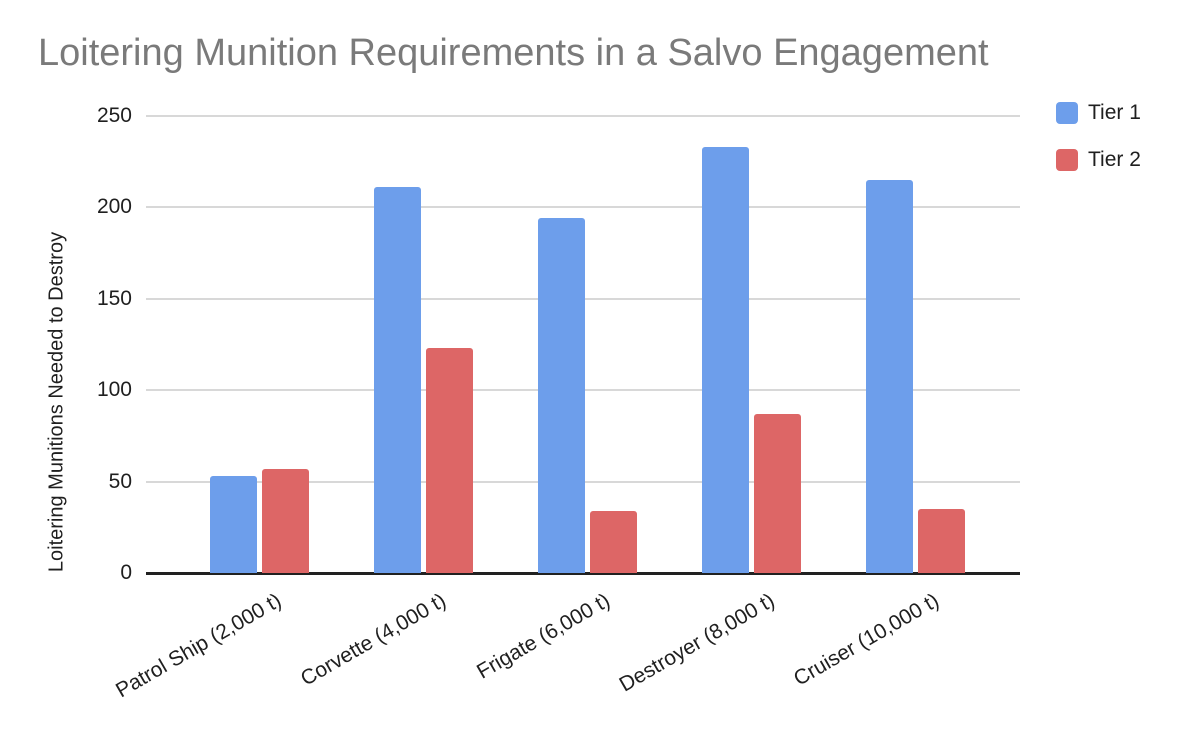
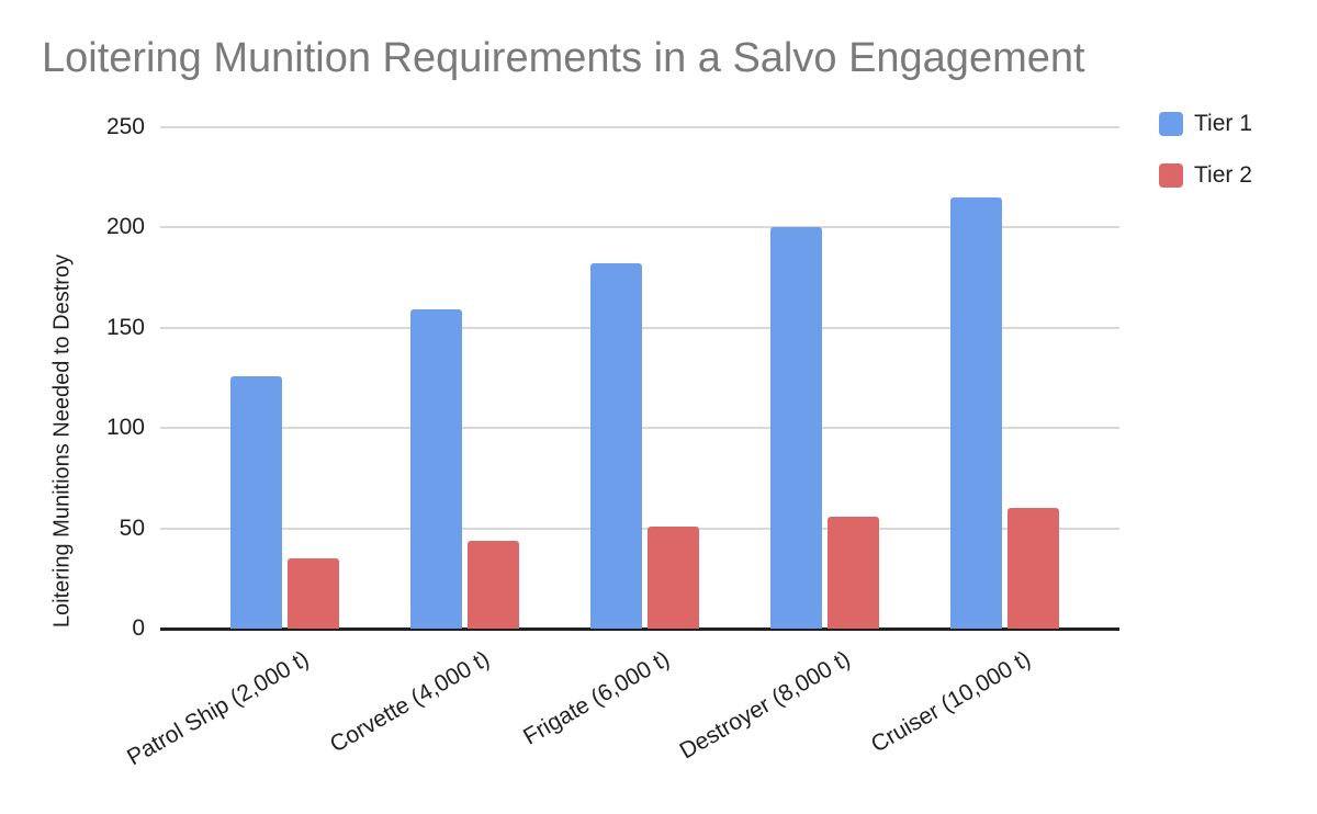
Tier 1/Patrol Ship (2,000 t): 53 -> 126
Tier 2/Patrol Ship (2,000 t): 57 -> 35
Tier 1/Corvette (4,000 t): 211 -> 159
Tier 2/Corvette (4,000 t): 123 -> 44
Tier 1/Frigate (6,000 t): 194 -> 182
Tier 2/Frigate (6,000 t): 34 -> 51
Tier 1/Destroyer (8,000 t): 233 -> 200
Tier 2/Destroyer (8,000 t): 87 -> 56
Tier 2/Cruiser (10,000 t): 35 -> 60
